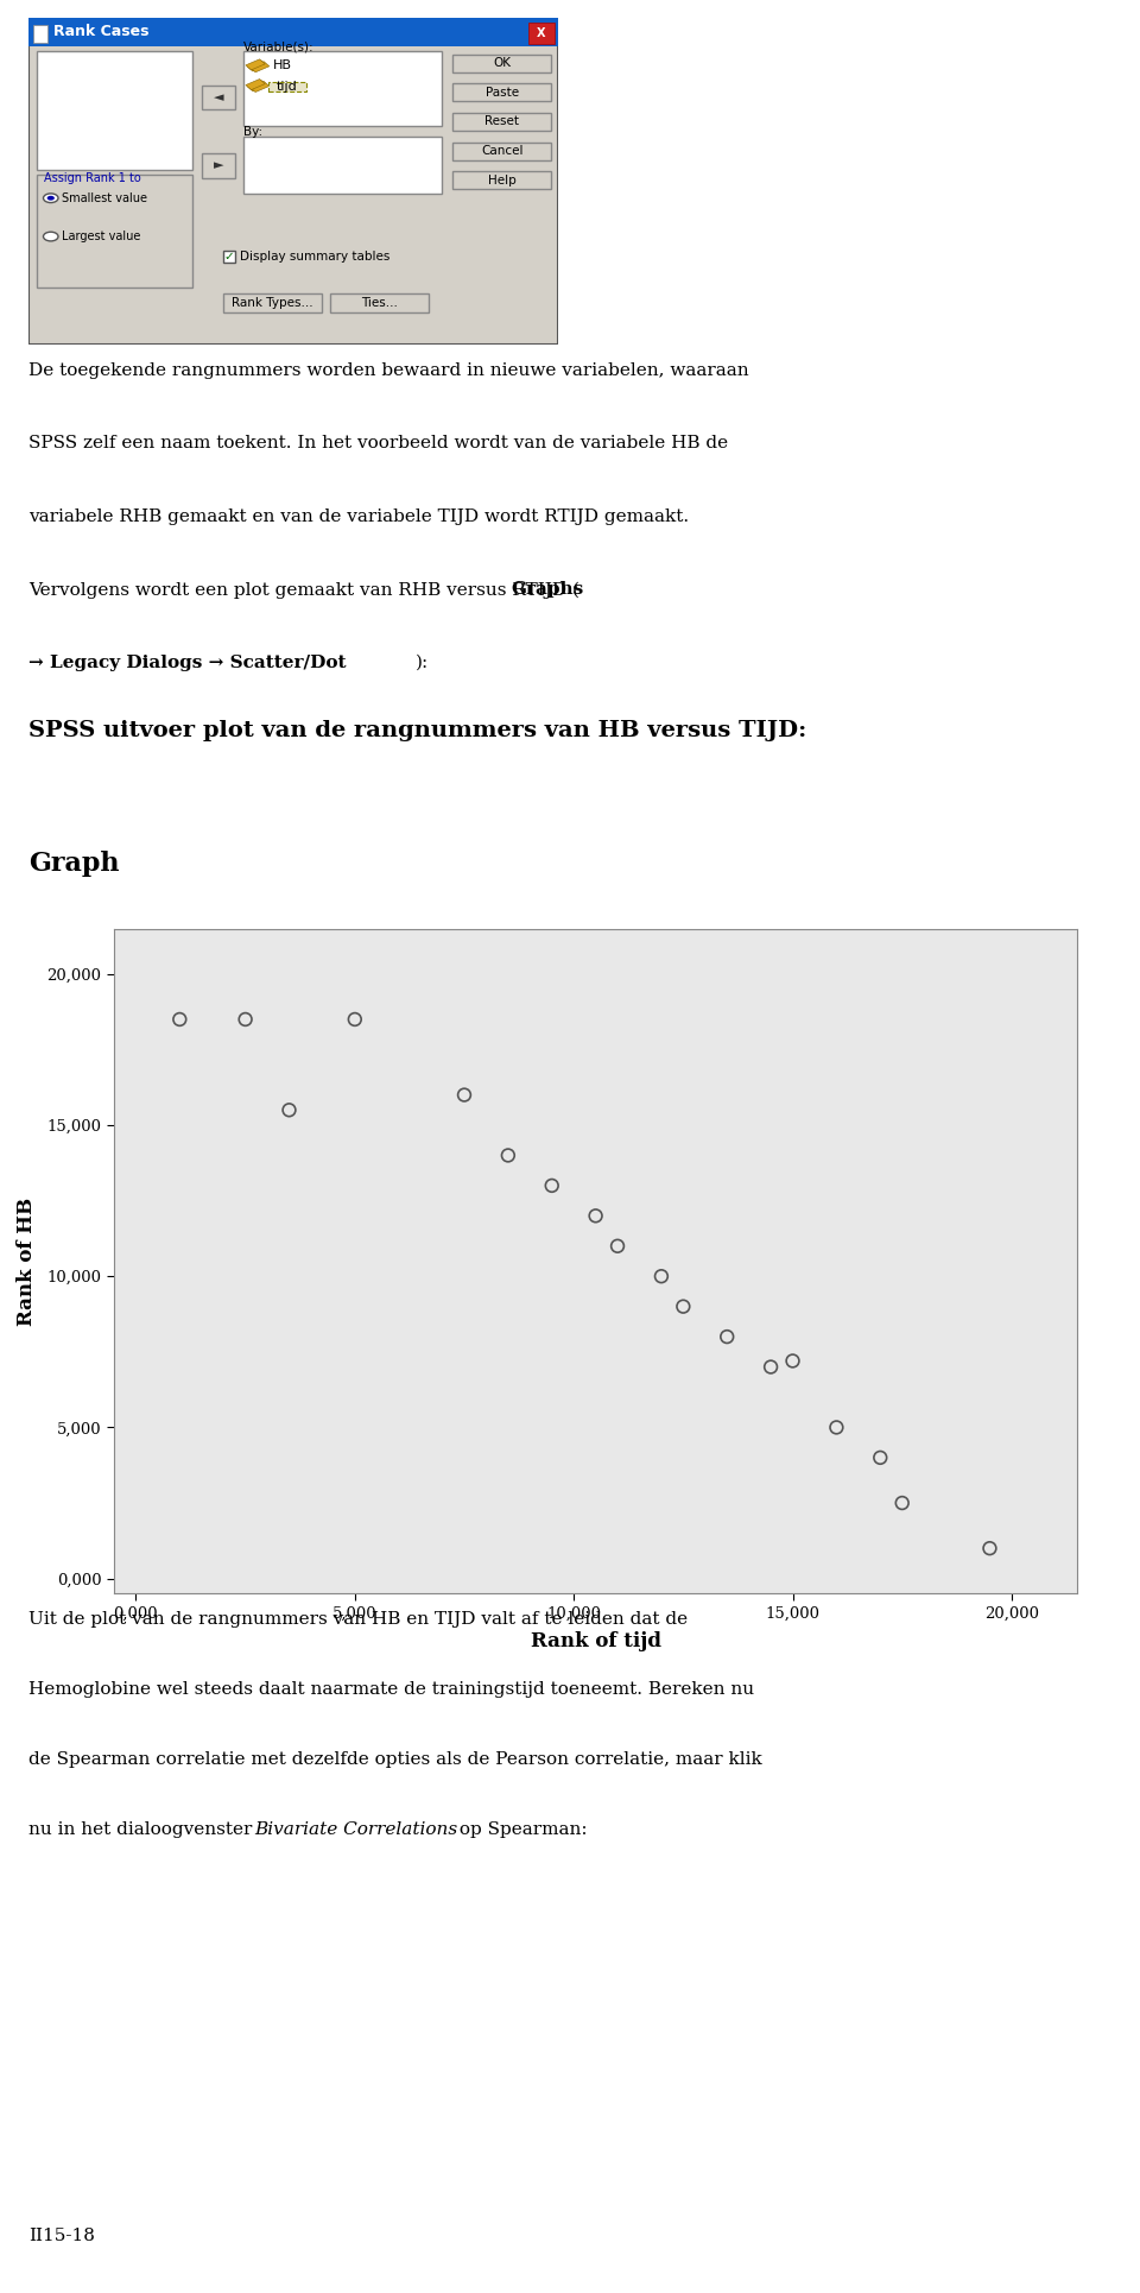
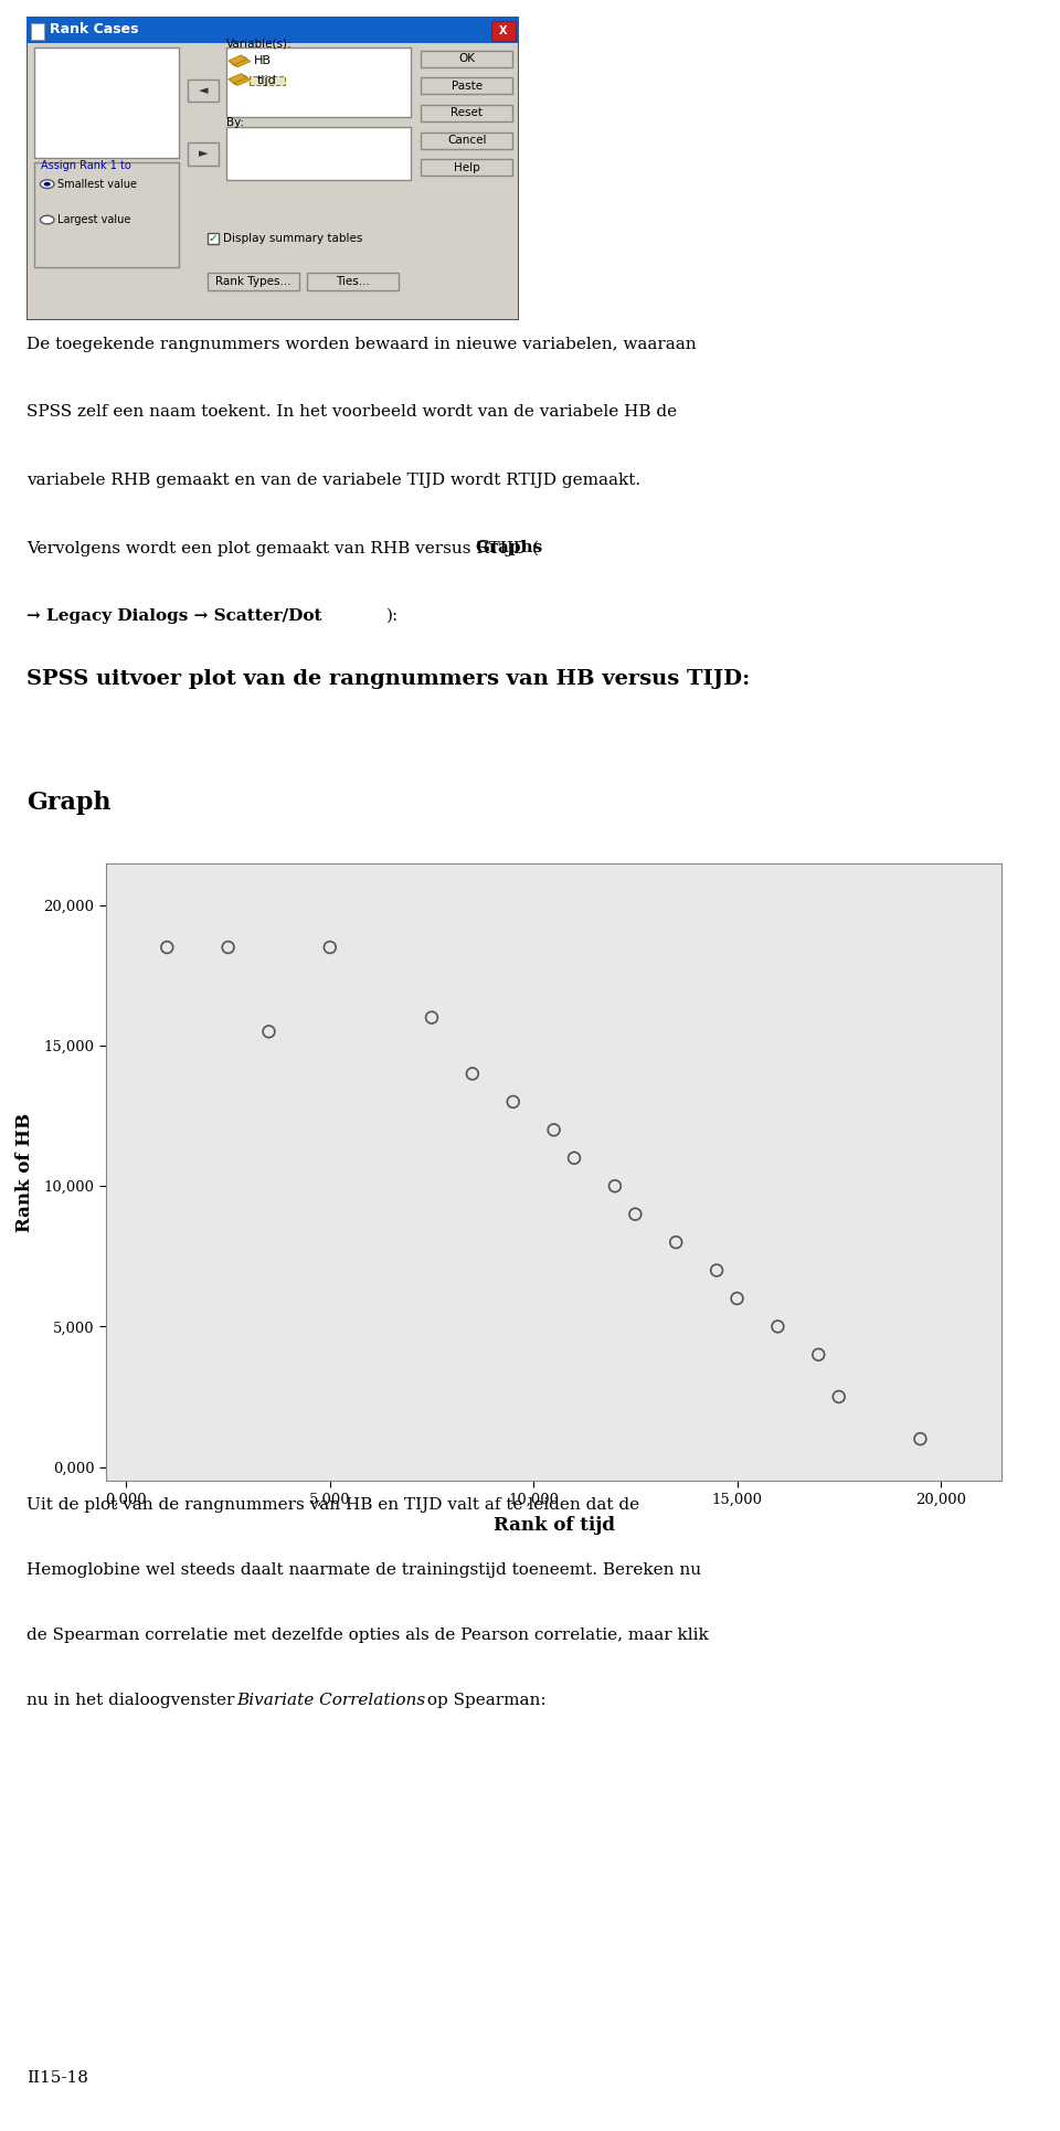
15,000: 7,200 -> 6,000
